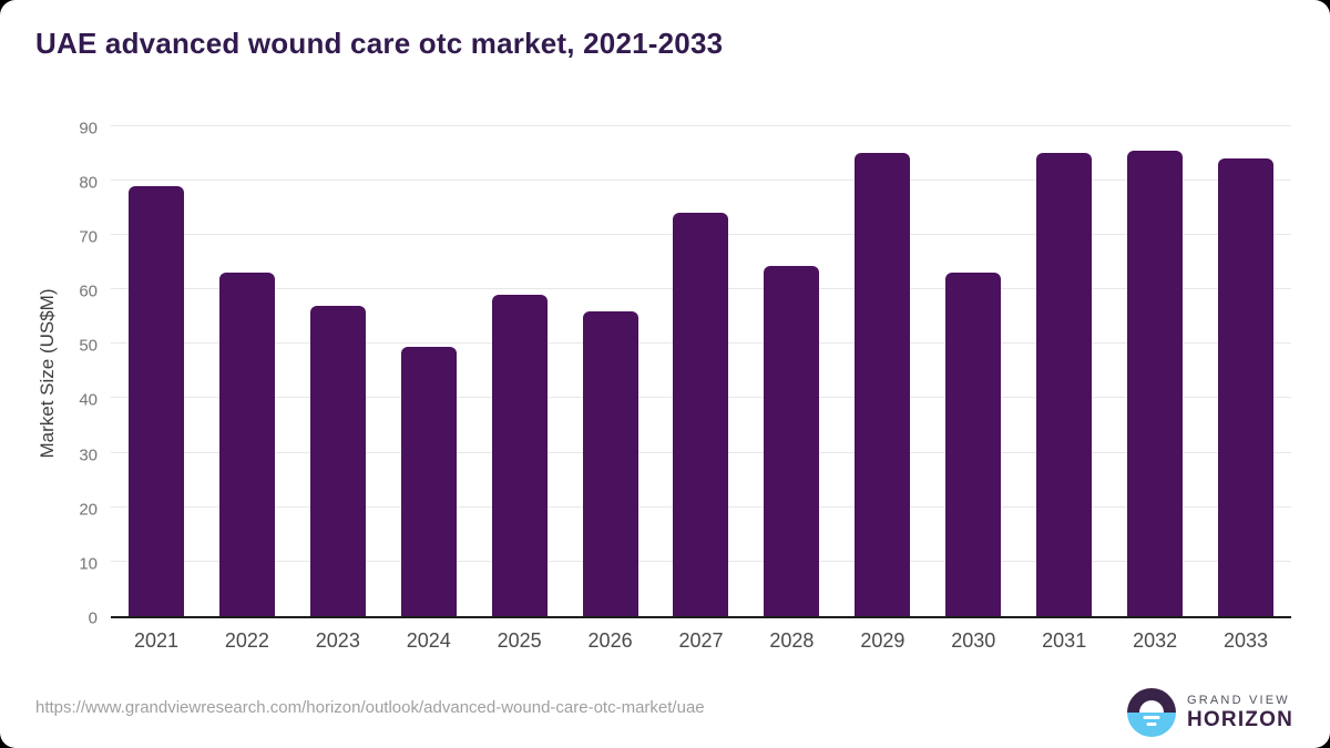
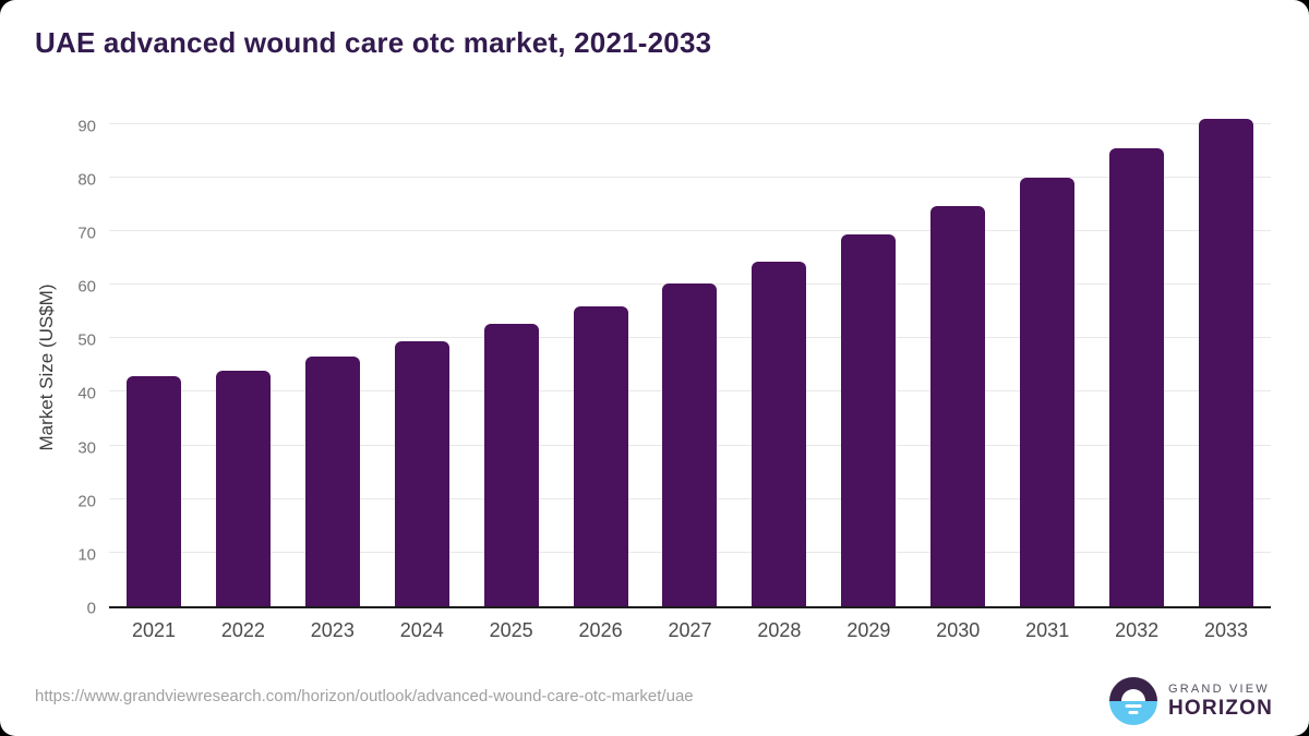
2021: 79 -> 43
2022: 63 -> 44
2023: 57 -> 47
2025: 59 -> 53
2027: 74 -> 60
2029: 85 -> 70
2030: 63 -> 75
2031: 85 -> 80
2033: 84 -> 91
